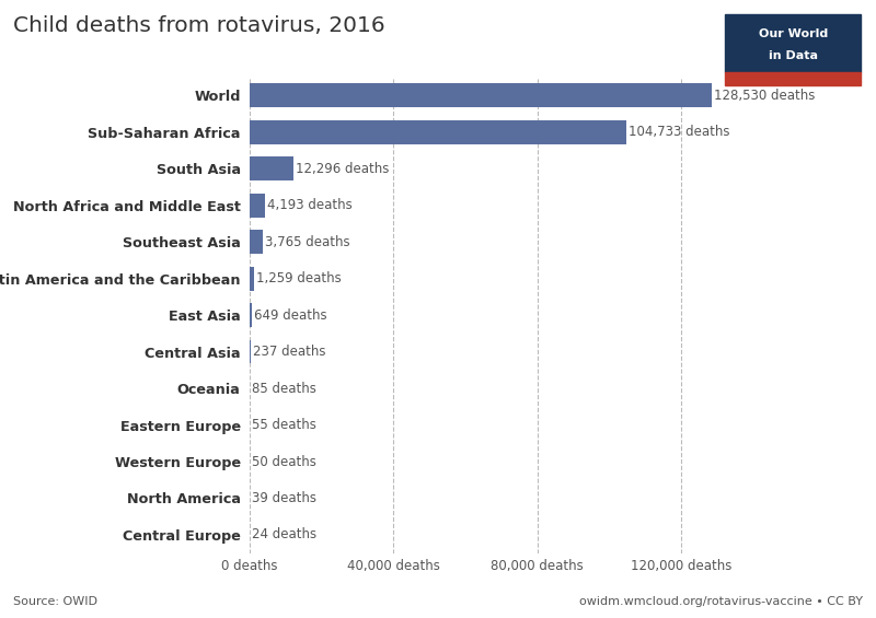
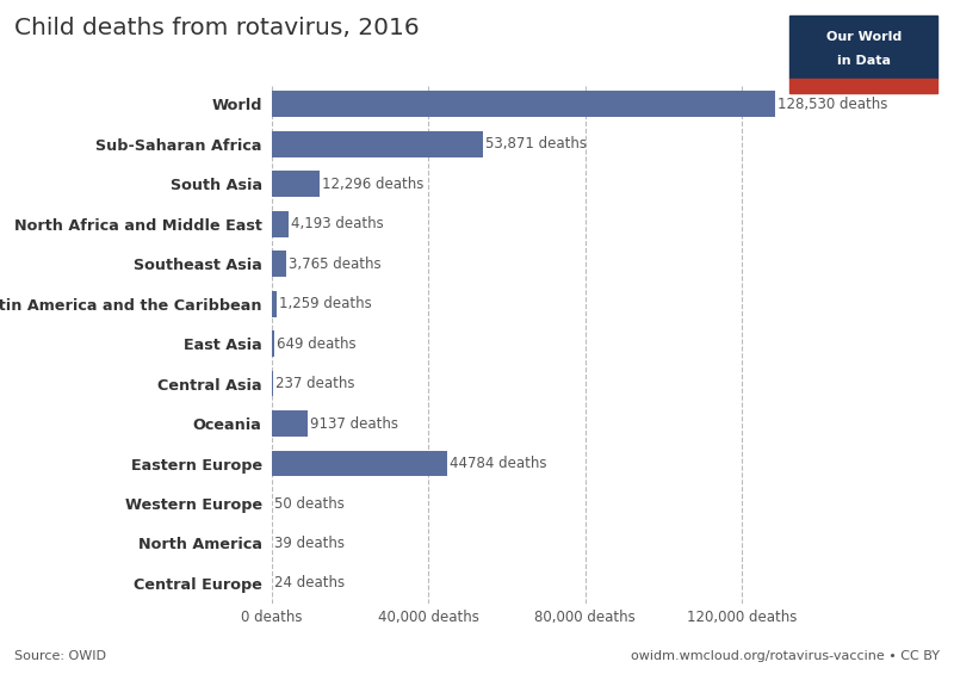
Sub-Saharan Africa: 104,733 -> 53,871
Oceania: 85 -> 9137
Eastern Europe: 55 -> 44784
